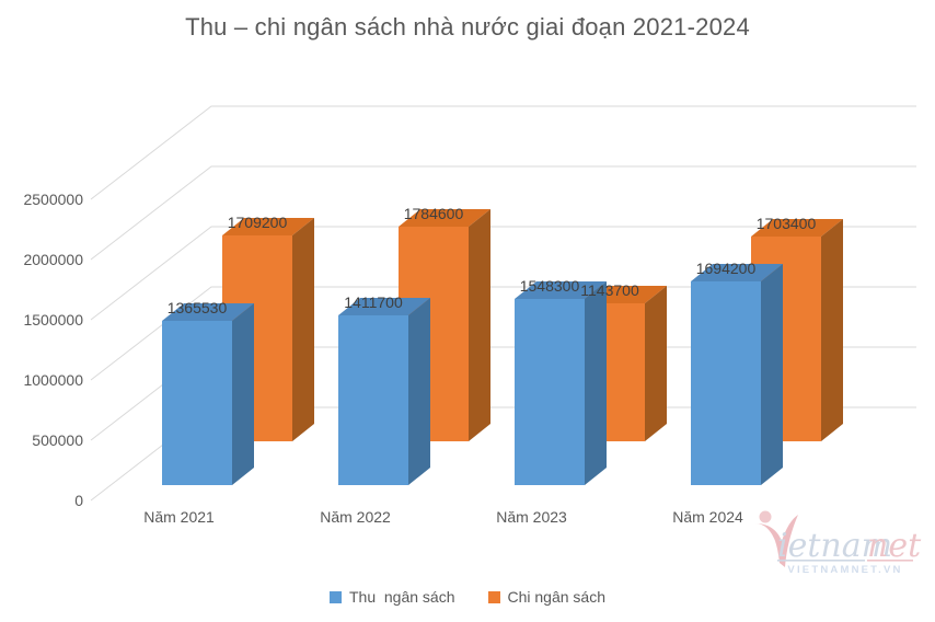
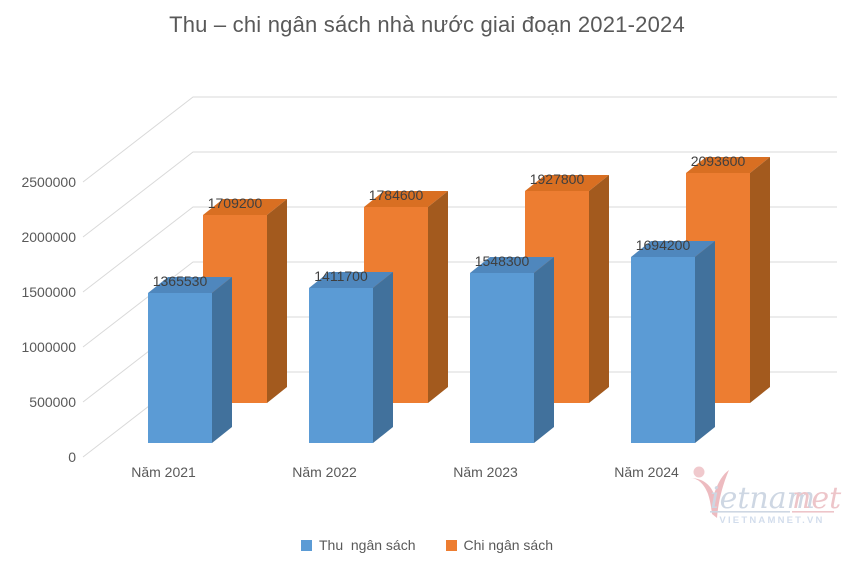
Chi ngân sách/Năm 2023: 1143700 -> 1927800
Chi ngân sách/Năm 2024: 1703400 -> 2093600
